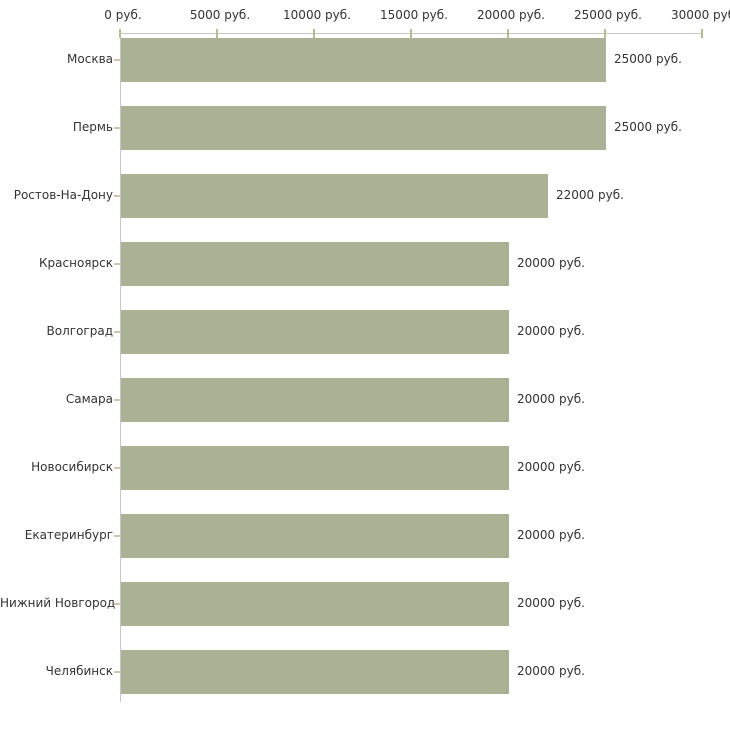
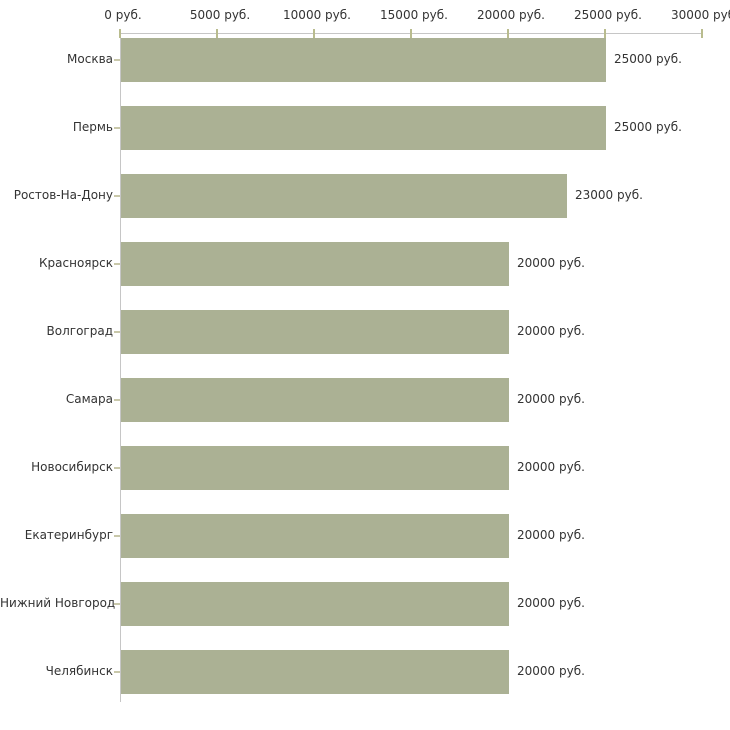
Ростов-На-Дону: 22000 -> 23000
